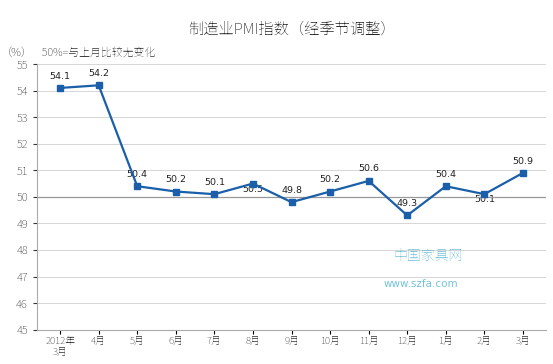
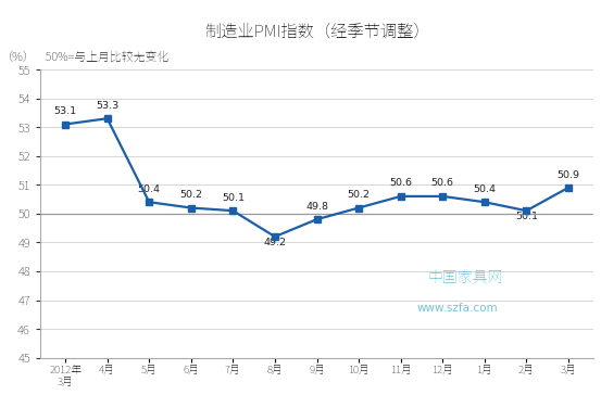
2012年 3月: 54.1 -> 53.1
4月: 54.2 -> 53.3
8月: 50.5 -> 49.2
12月: 49.3 -> 50.6
